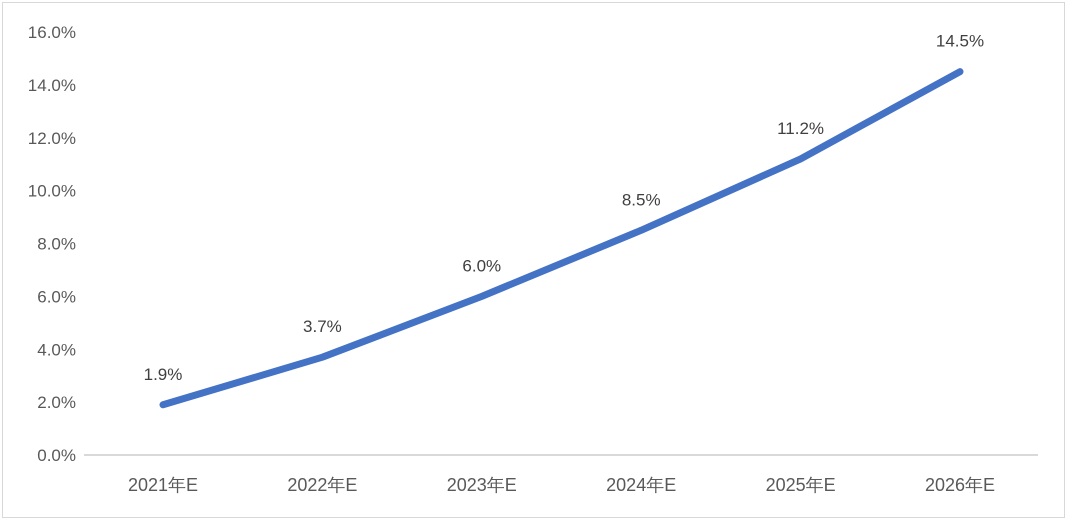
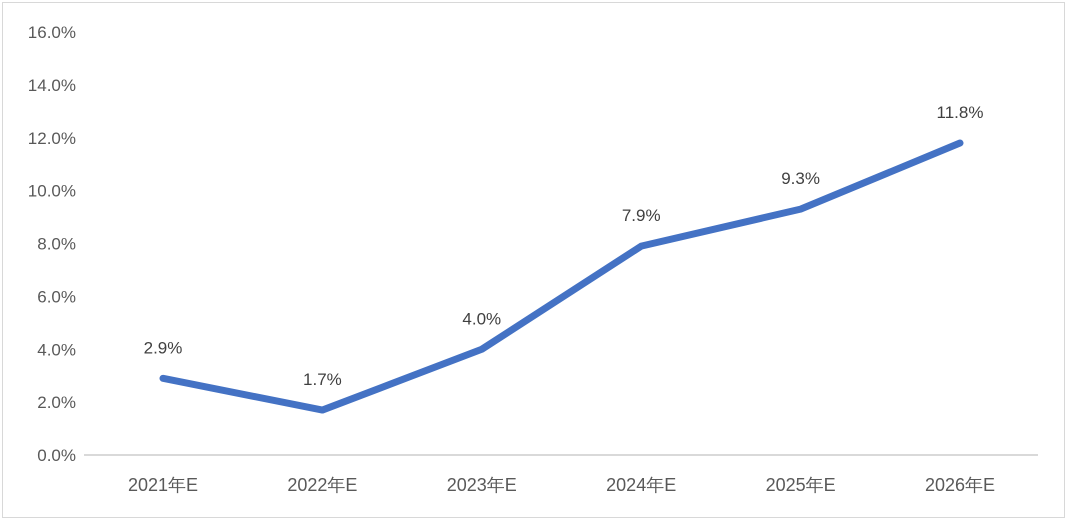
2021年E: 1.9% -> 2.9%
2022年E: 3.7% -> 1.7%
2023年E: 6.0% -> 4.0%
2024年E: 8.5% -> 7.9%
2025年E: 11.2% -> 9.3%
2026年E: 14.5% -> 11.8%
